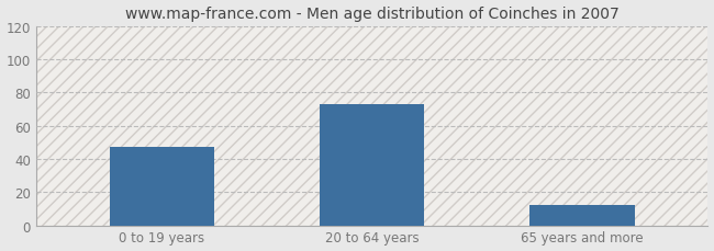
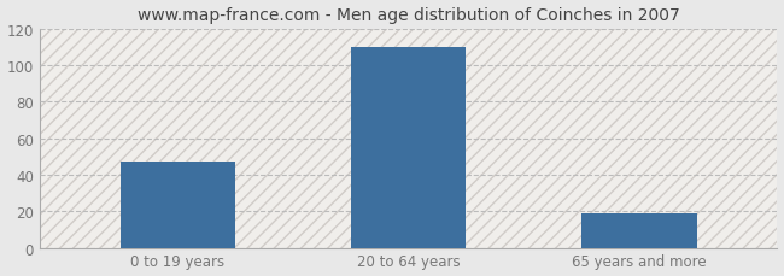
20 to 64 years: 73 -> 110
65 years and more: 12 -> 19
